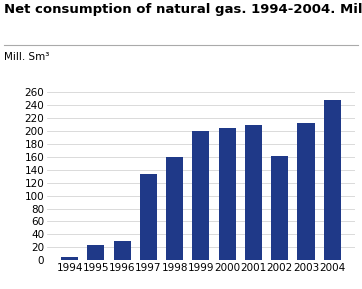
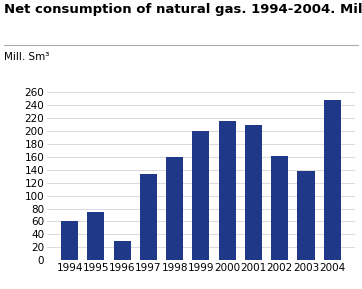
1994: 5 -> 60
1995: 23 -> 74
2000: 205 -> 216
2003: 213 -> 138
